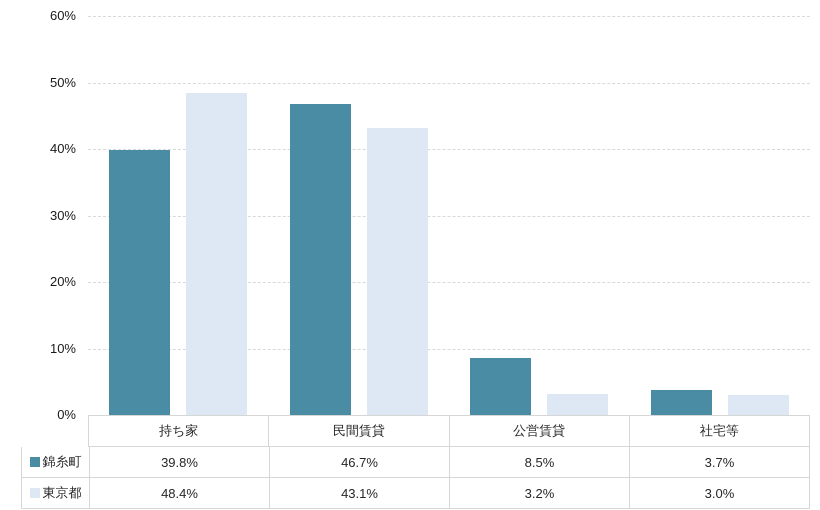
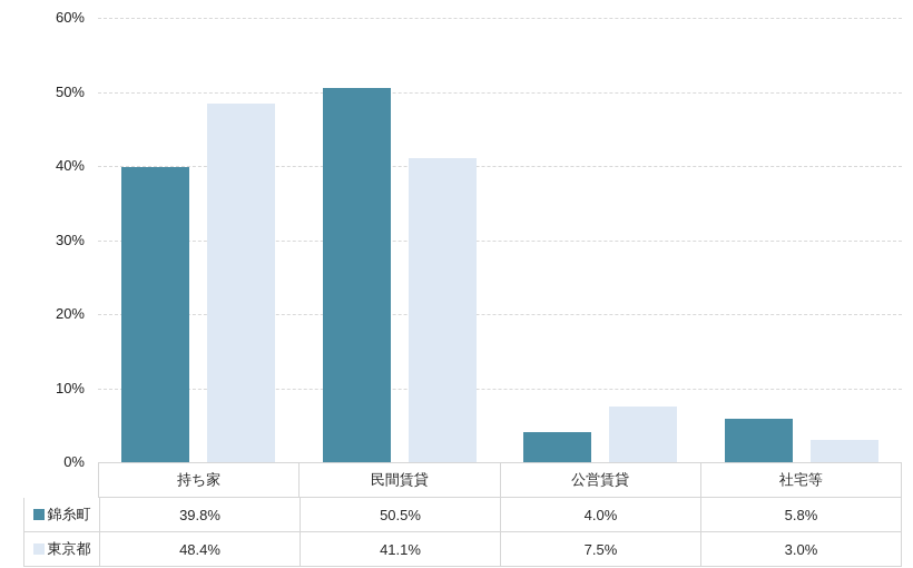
錦糸町/民間賃貸: 46.7% -> 50.5%
東京都/民間賃貸: 43.1% -> 41.1%
錦糸町/公営賃貸: 8.5% -> 4.0%
東京都/公営賃貸: 3.2% -> 7.5%
錦糸町/社宅等: 3.7% -> 5.8%
